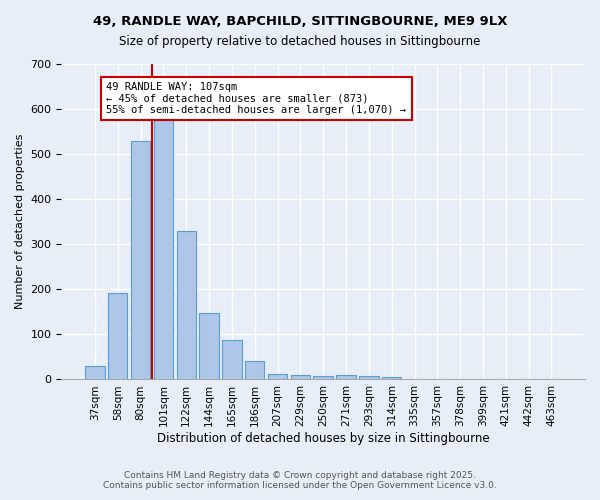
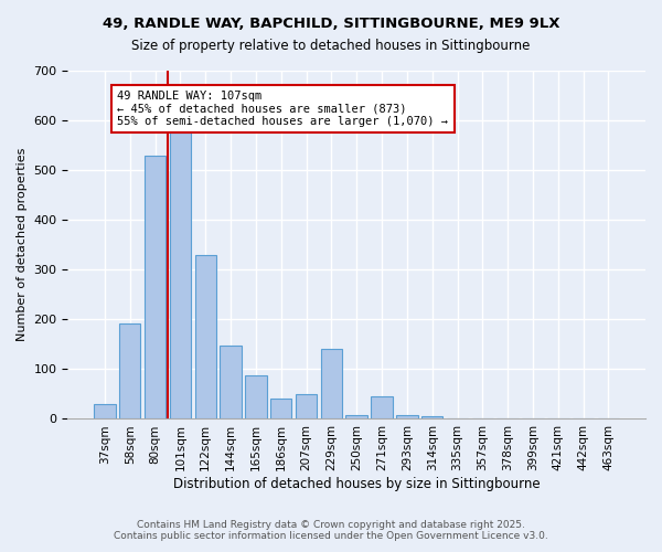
207sqm: 12 -> 50
229sqm: 10 -> 140
271sqm: 10 -> 45
